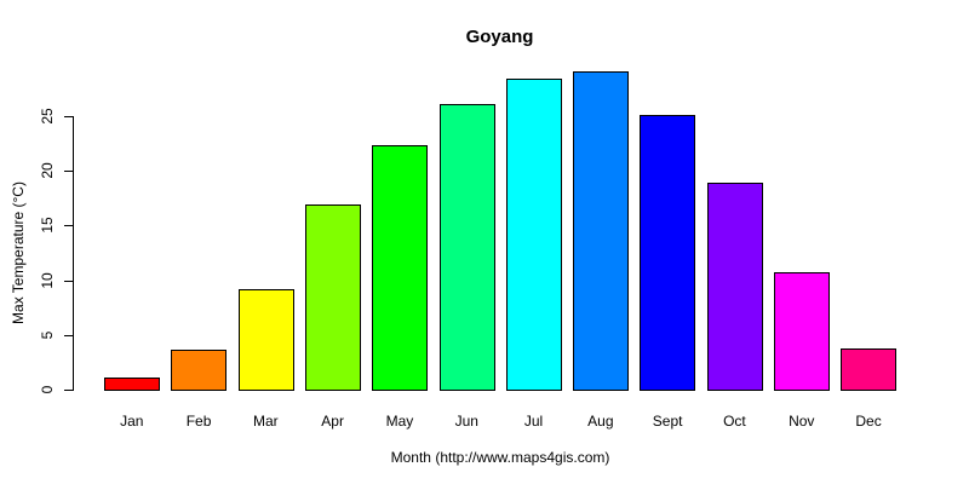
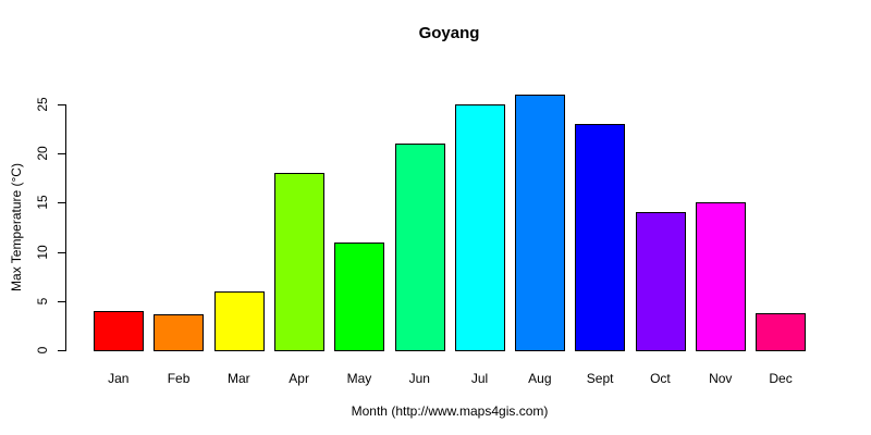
Jan: 1 -> 4
Mar: 9 -> 6
Apr: 17 -> 18
May: 22 -> 11
Jun: 26 -> 21
Jul: 28 -> 25
Aug: 29 -> 26
Sept: 25 -> 23
Oct: 19 -> 14
Nov: 11 -> 15
